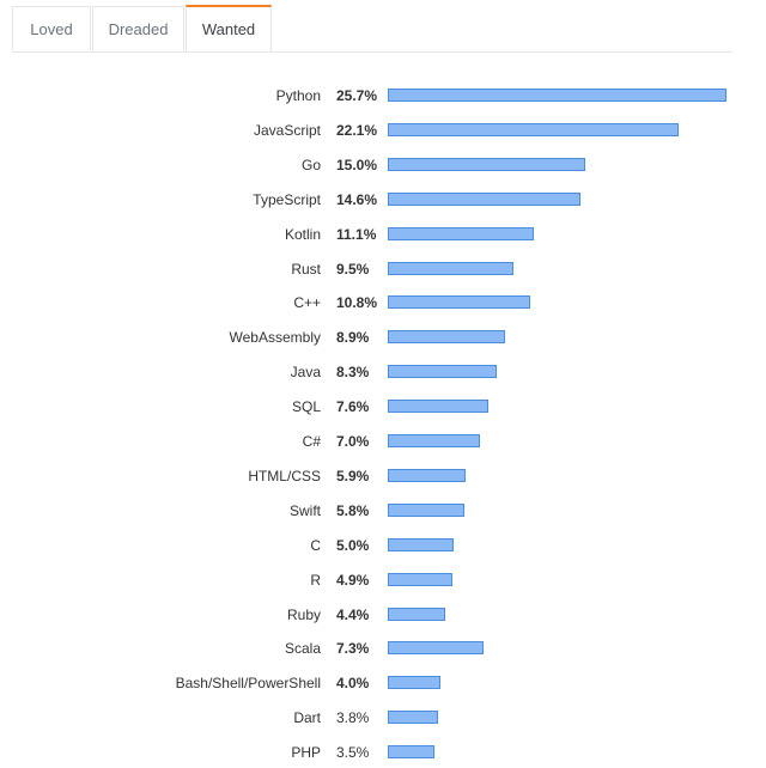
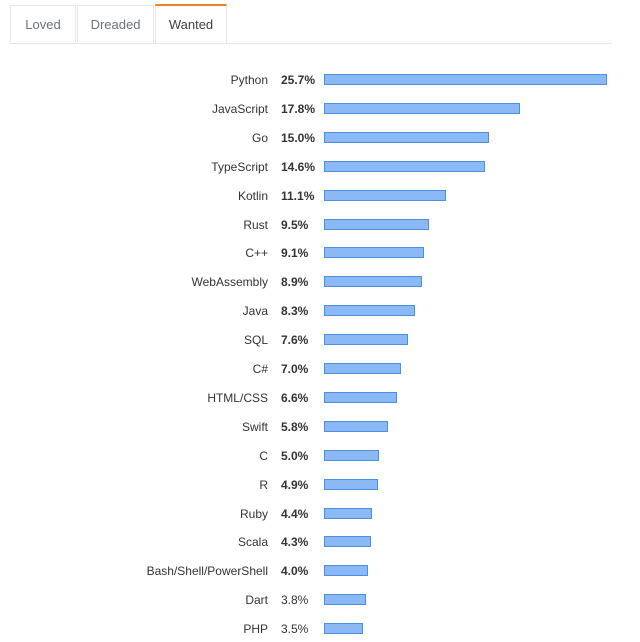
JavaScript: 22.1% -> 17.8%
C++: 10.8% -> 9.1%
HTML/CSS: 5.9% -> 6.6%
Scala: 7.3% -> 4.3%
